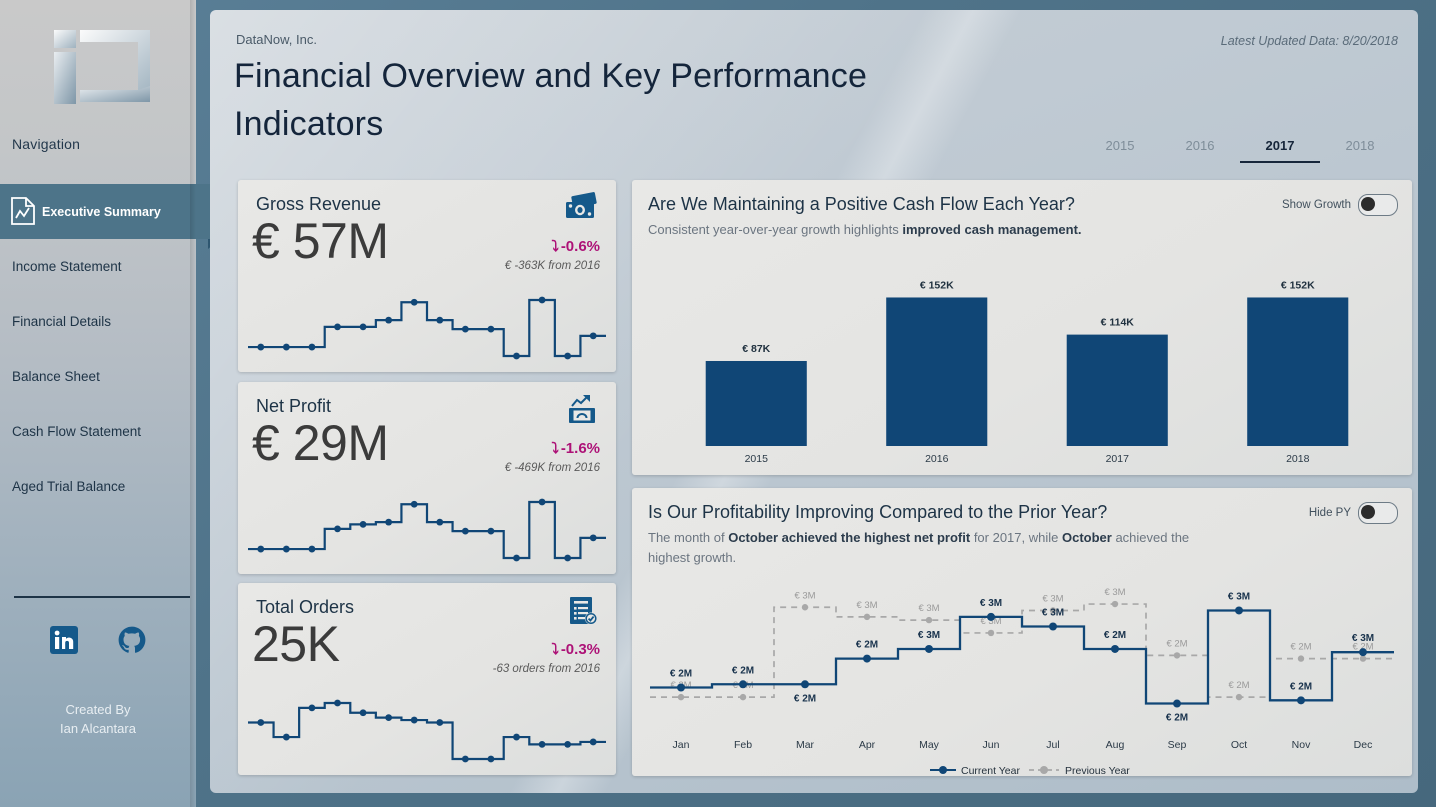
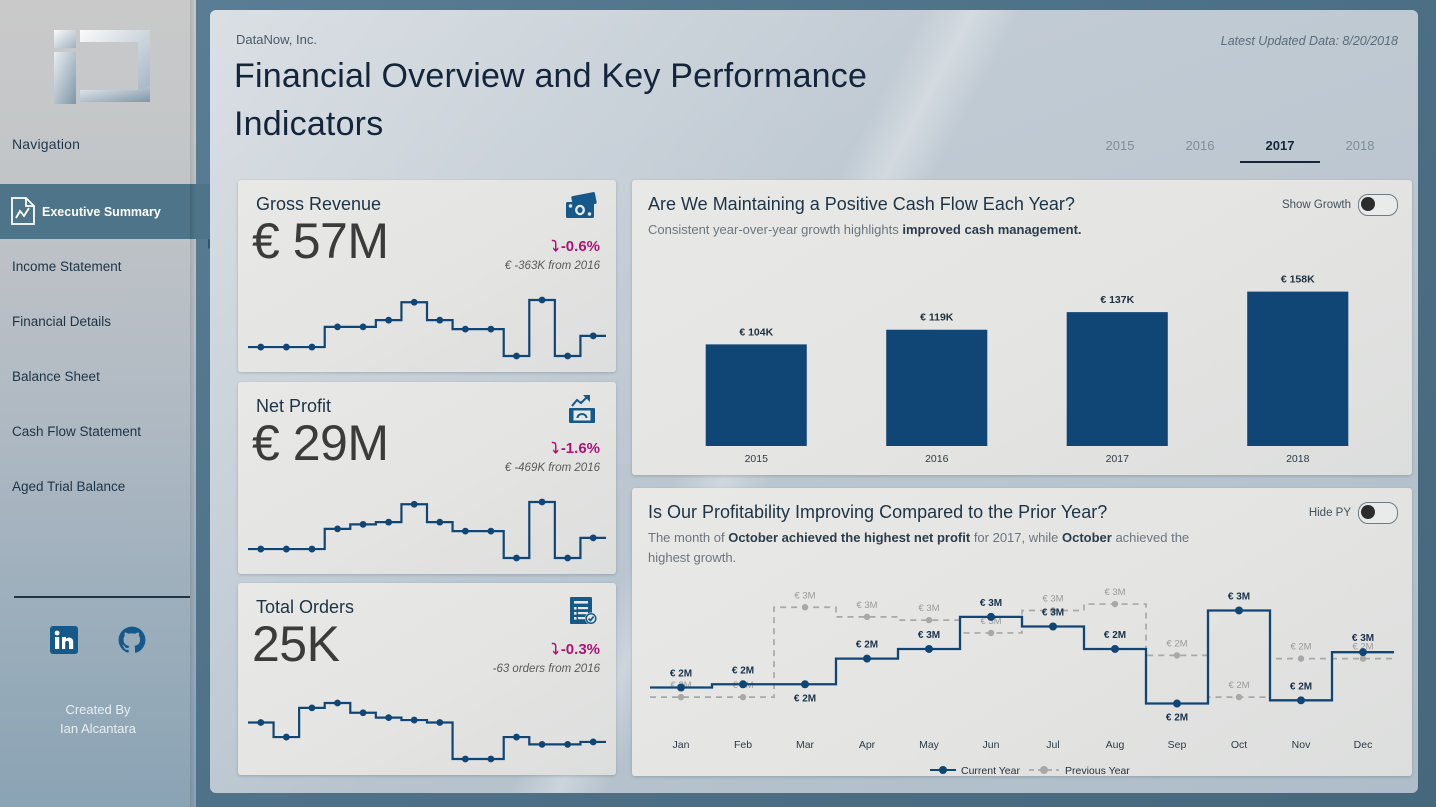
Are We Maintaining a Positive Cash Flow Each Year?/2015: 87K -> 104K
Are We Maintaining a Positive Cash Flow Each Year?/2016: 152K -> 119K
Are We Maintaining a Positive Cash Flow Each Year?/2017: 114K -> 137K
Are We Maintaining a Positive Cash Flow Each Year?/2018: 152K -> 158K
